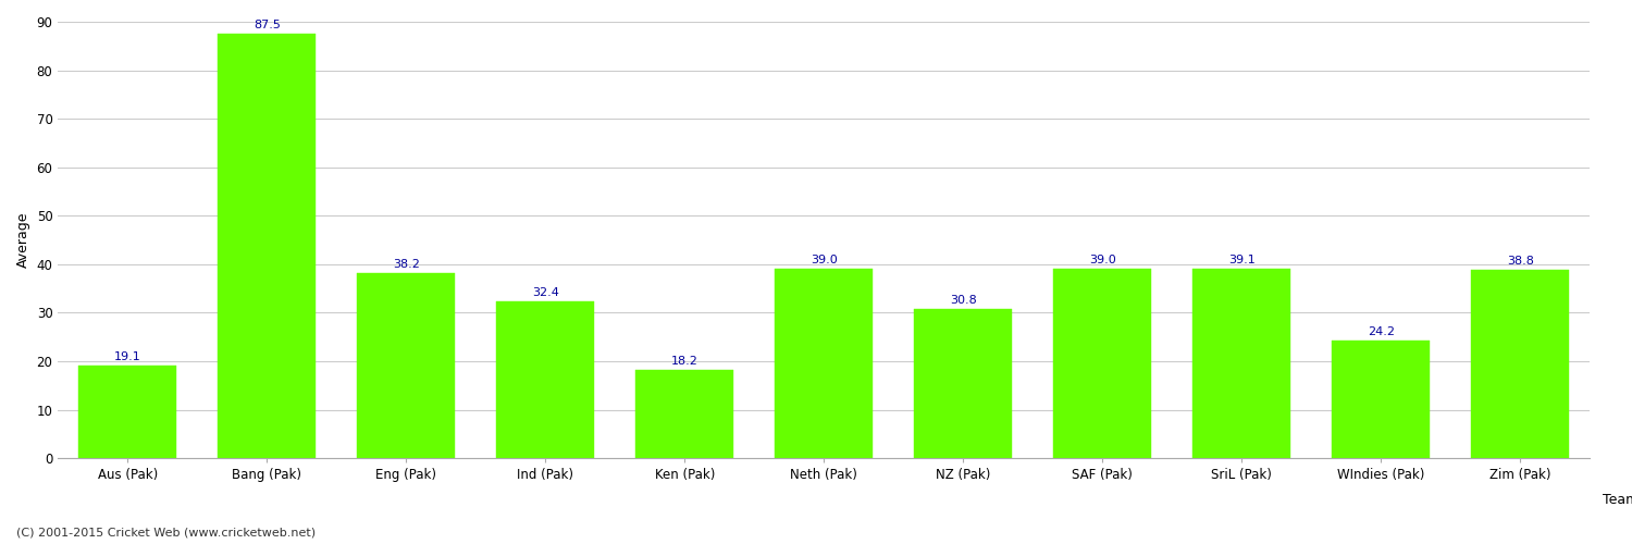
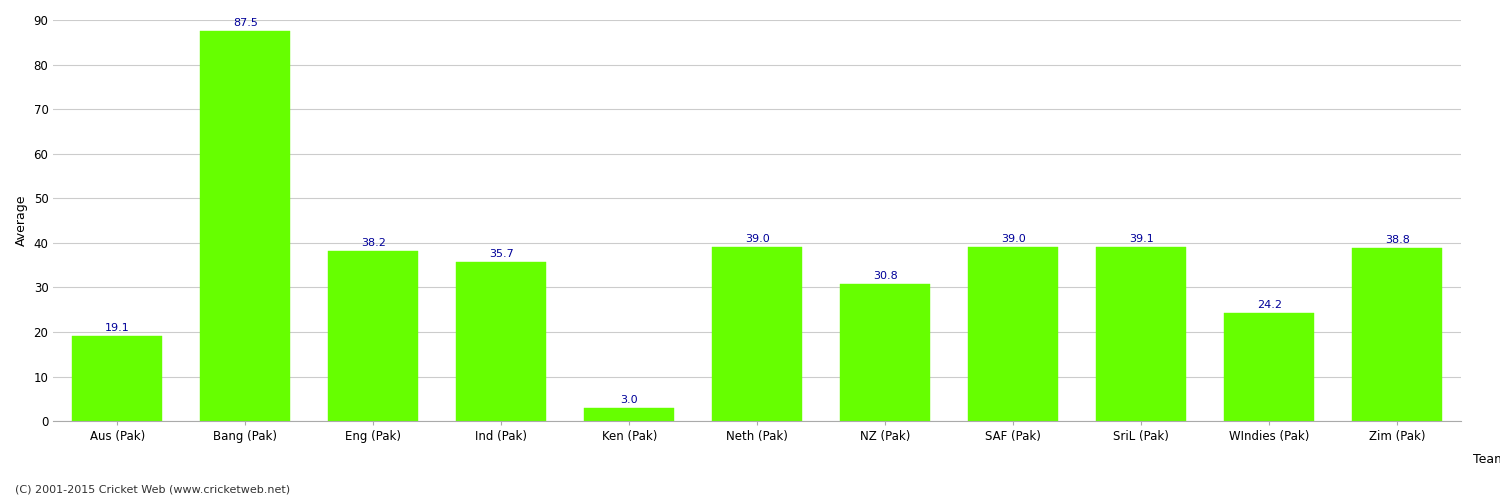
Ind (Pak): 32.4 -> 35.7
Ken (Pak): 18.2 -> 3.0
